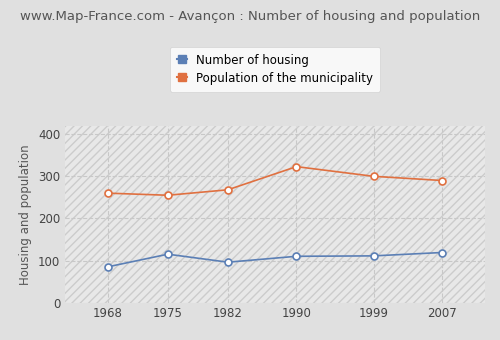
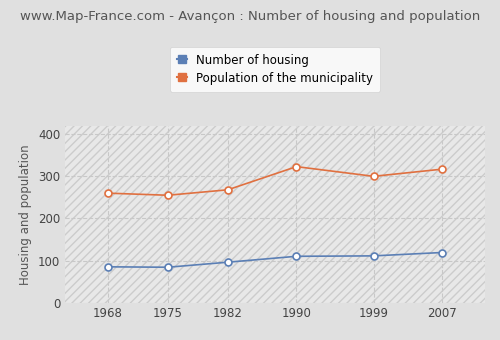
Number of housing/1975: 115 -> 84
Population of the municipality/2007: 290 -> 317
